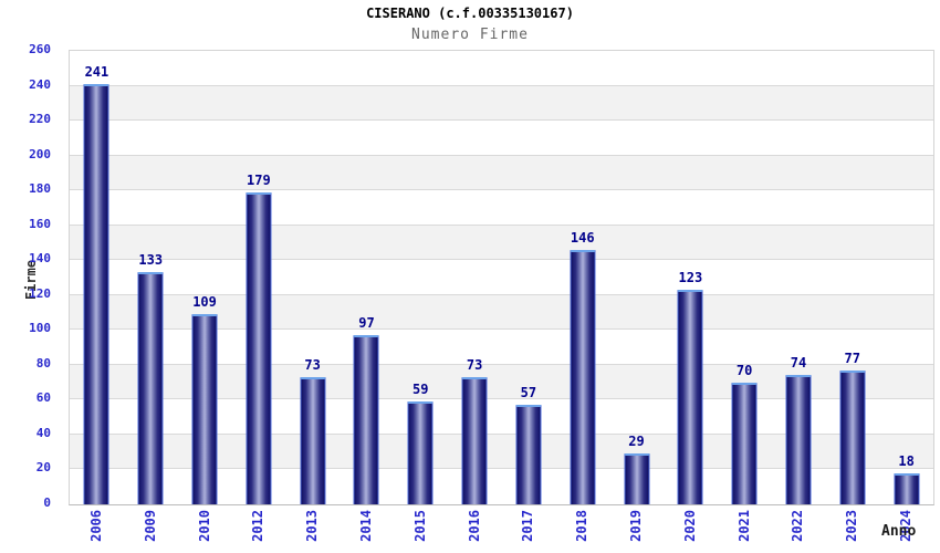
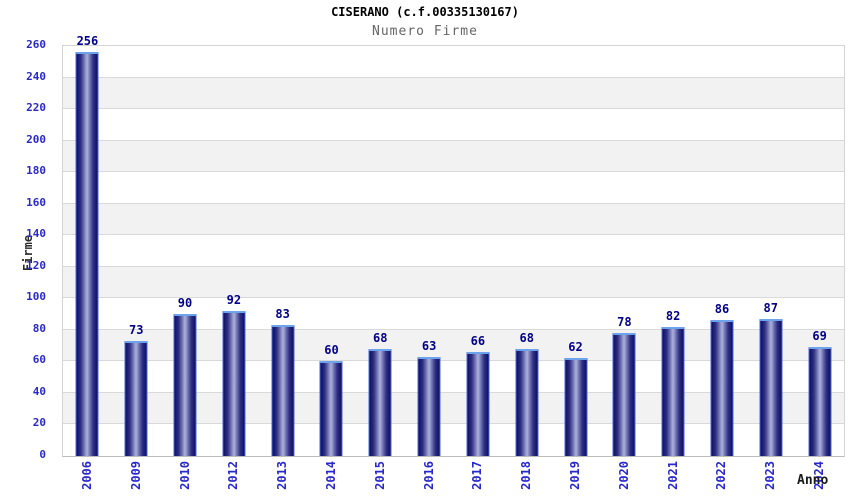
2006: 241 -> 256
2009: 133 -> 73
2010: 109 -> 90
2012: 179 -> 92
2013: 73 -> 83
2014: 97 -> 60
2015: 59 -> 68
2016: 73 -> 63
2017: 57 -> 66
2018: 146 -> 68
2019: 29 -> 62
2020: 123 -> 78
2021: 70 -> 82
2022: 74 -> 86
2023: 77 -> 87
2024: 18 -> 69
